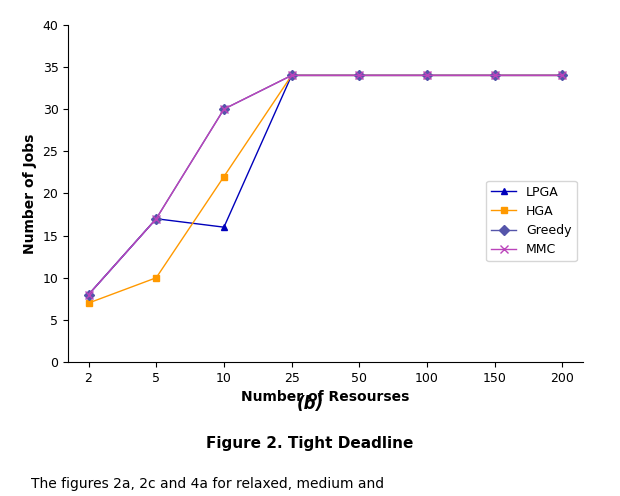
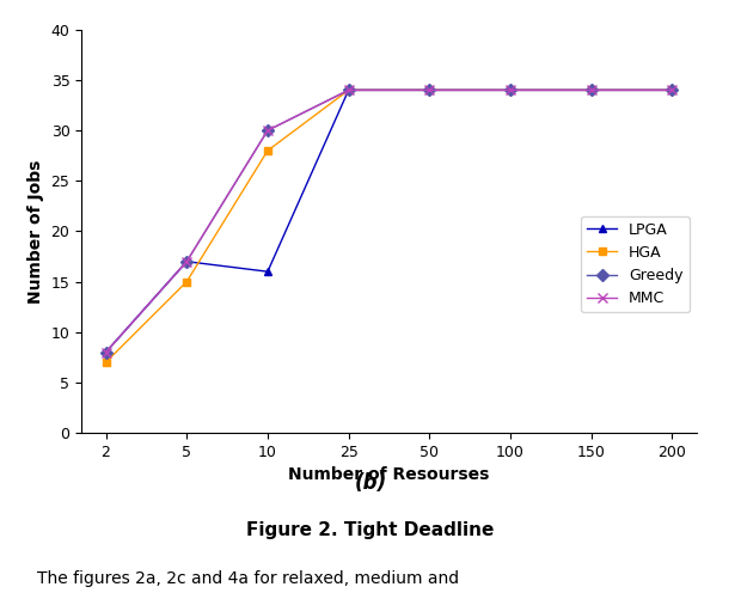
HGA/5: 10 -> 15
HGA/10: 22 -> 28
